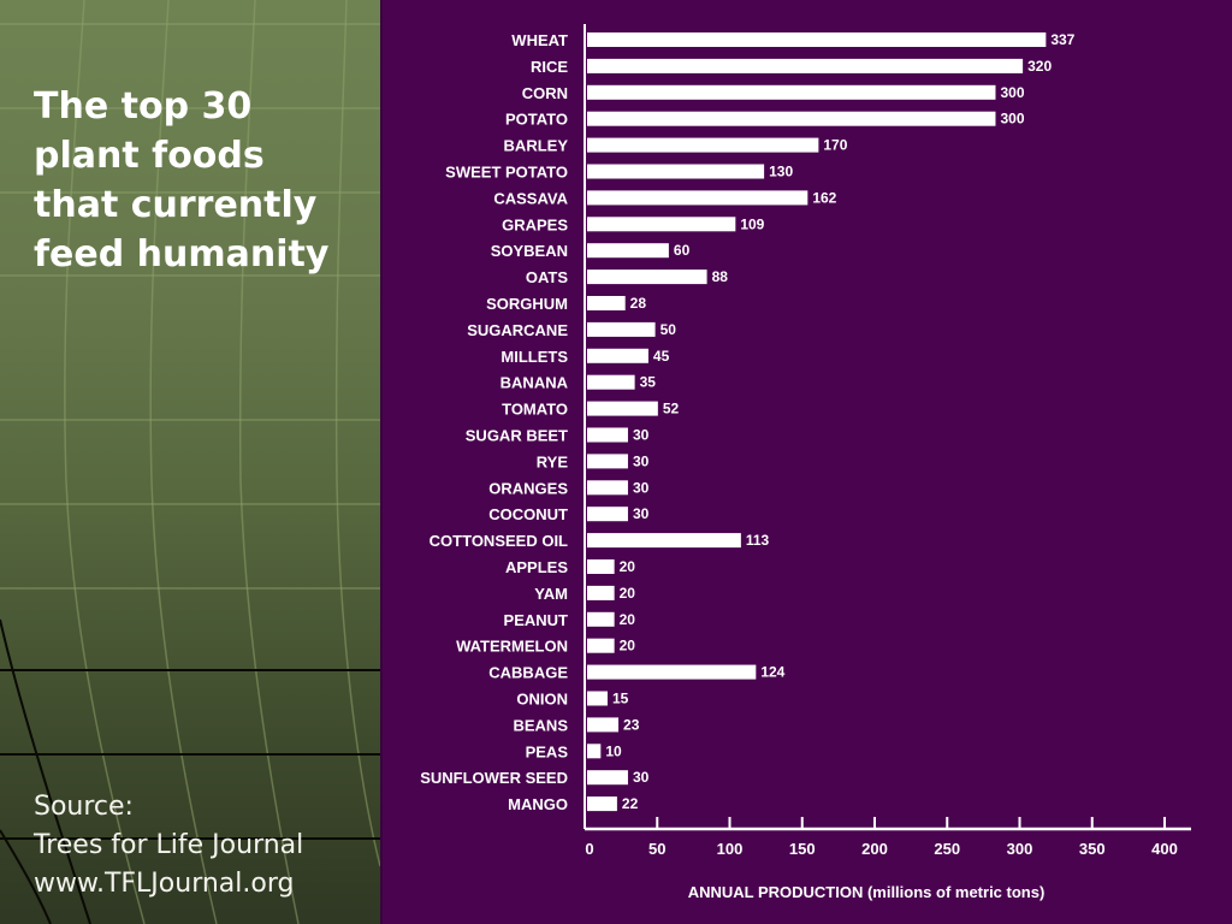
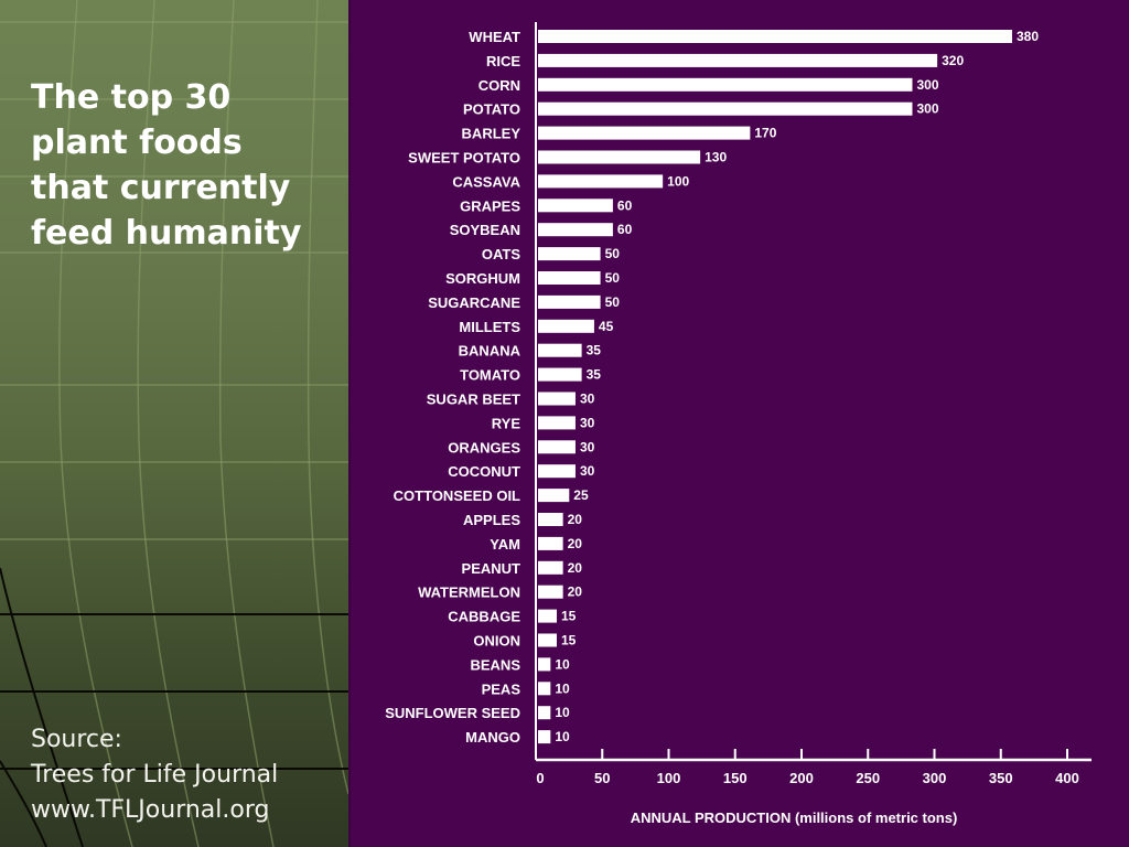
WHEAT: 337 -> 380
CASSAVA: 162 -> 100
GRAPES: 109 -> 60
OATS: 88 -> 50
SORGHUM: 28 -> 50
TOMATO: 52 -> 35
COTTONSEED OIL: 113 -> 25
CABBAGE: 124 -> 15
BEANS: 23 -> 10
SUNFLOWER SEED: 30 -> 10
MANGO: 22 -> 10
